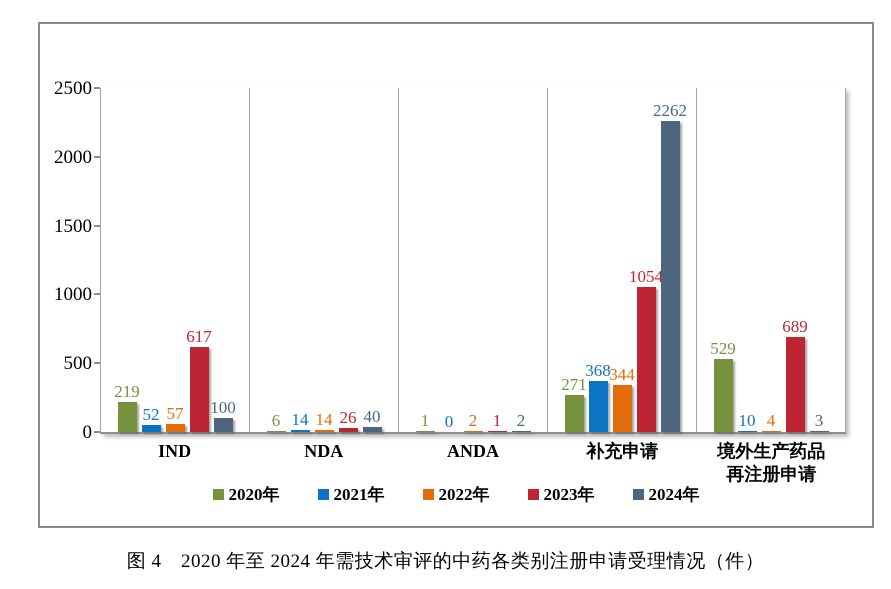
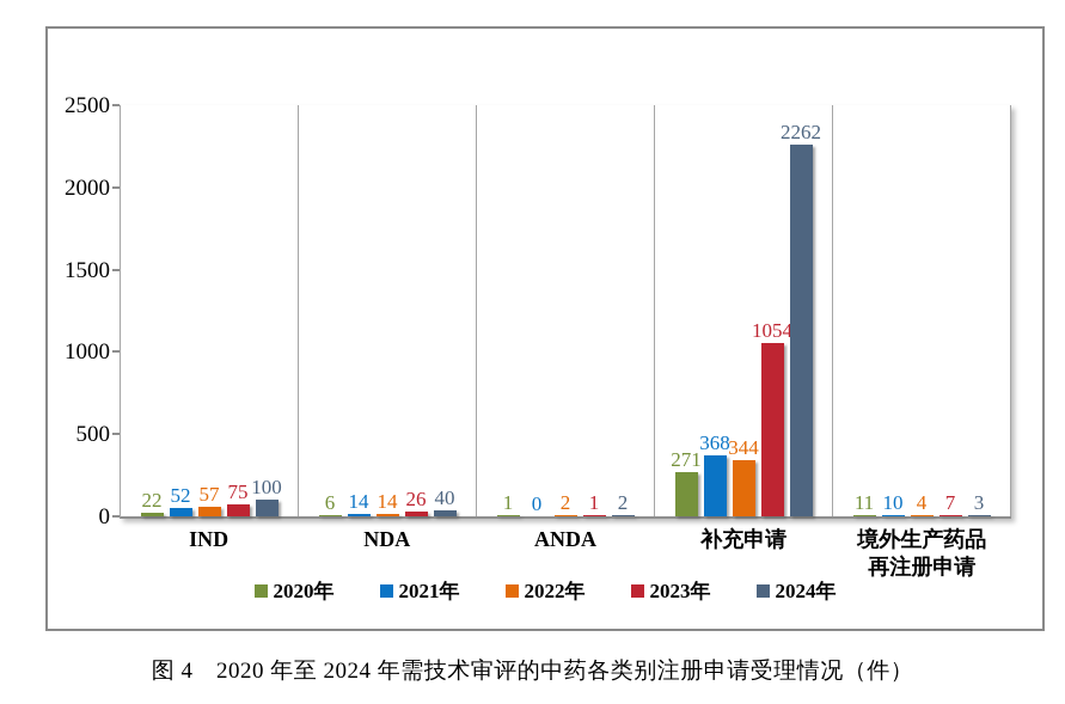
2020年/IND: 219 -> 22
2023年/IND: 617 -> 75
2020年/境外生产药品 再注册申请: 529 -> 11
2023年/境外生产药品 再注册申请: 689 -> 7
